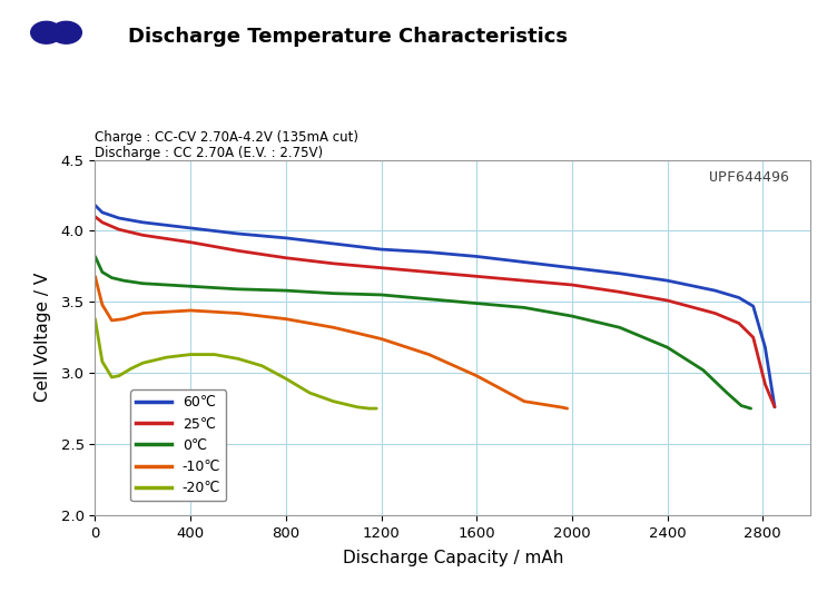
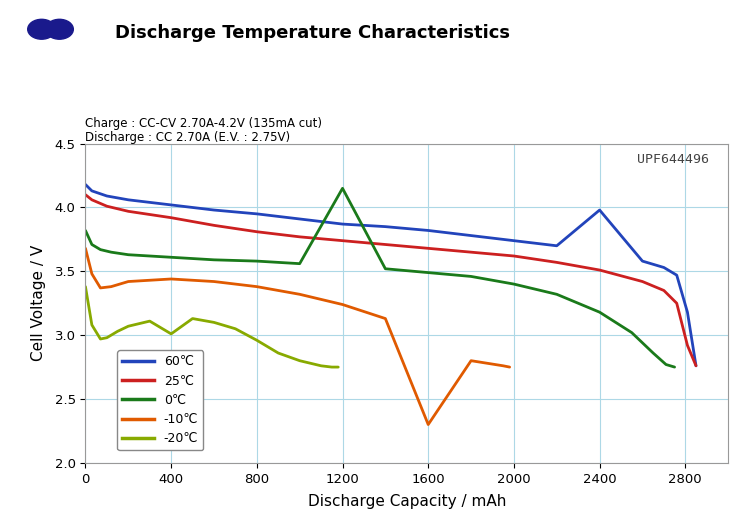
-20℃/400: 3.13 -> 3.01
0℃/1200: 3.55 -> 4.15
-10℃/1600: 2.98 -> 2.30
60℃/2400: 3.65 -> 3.98
